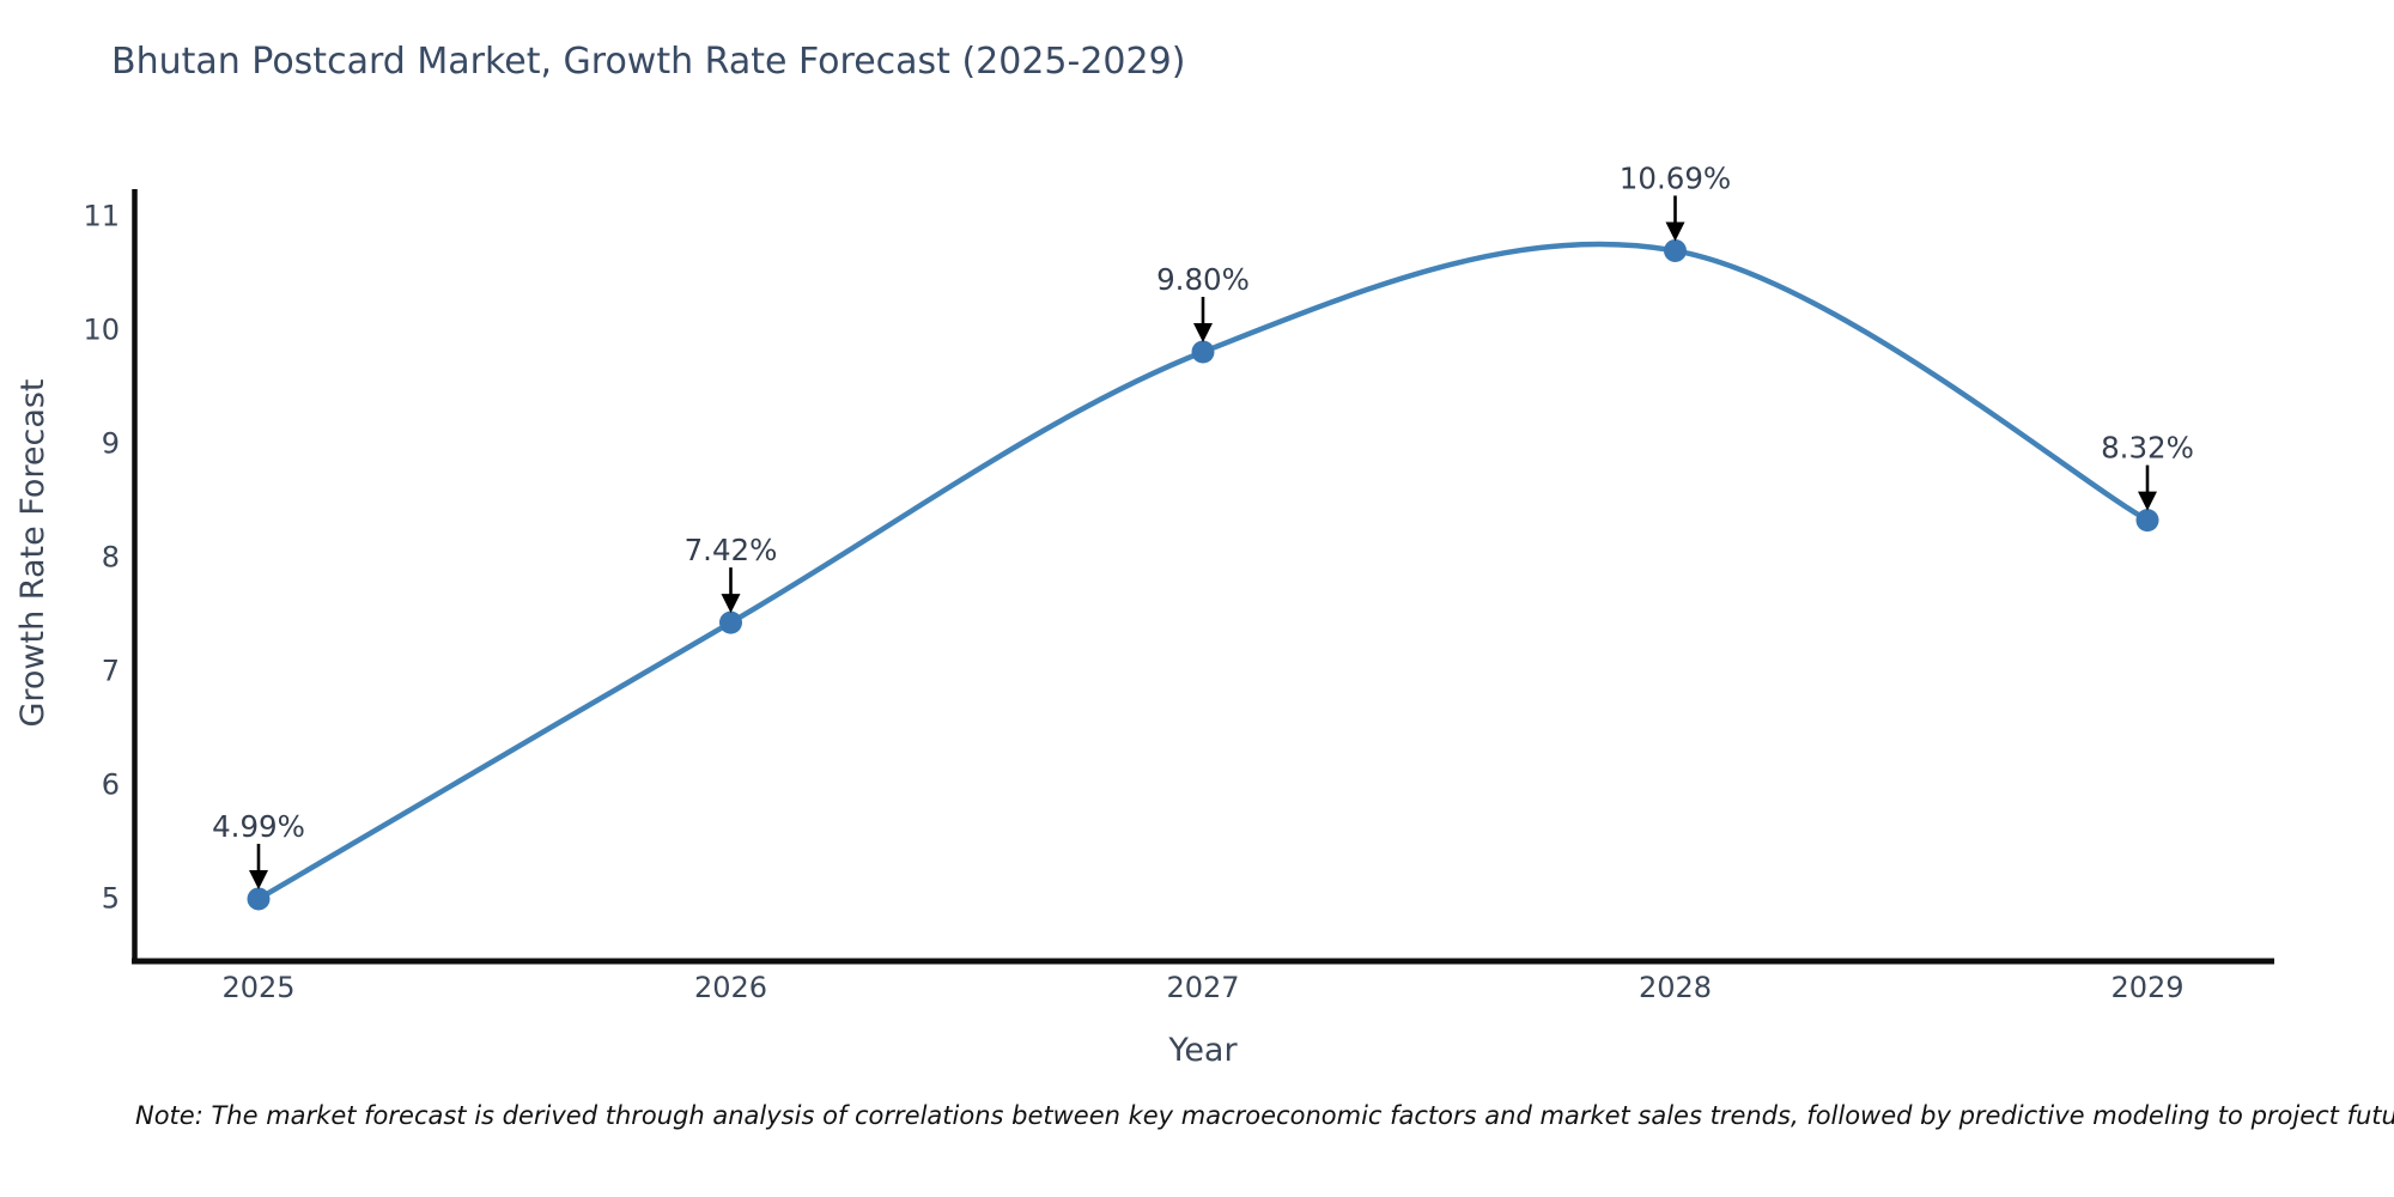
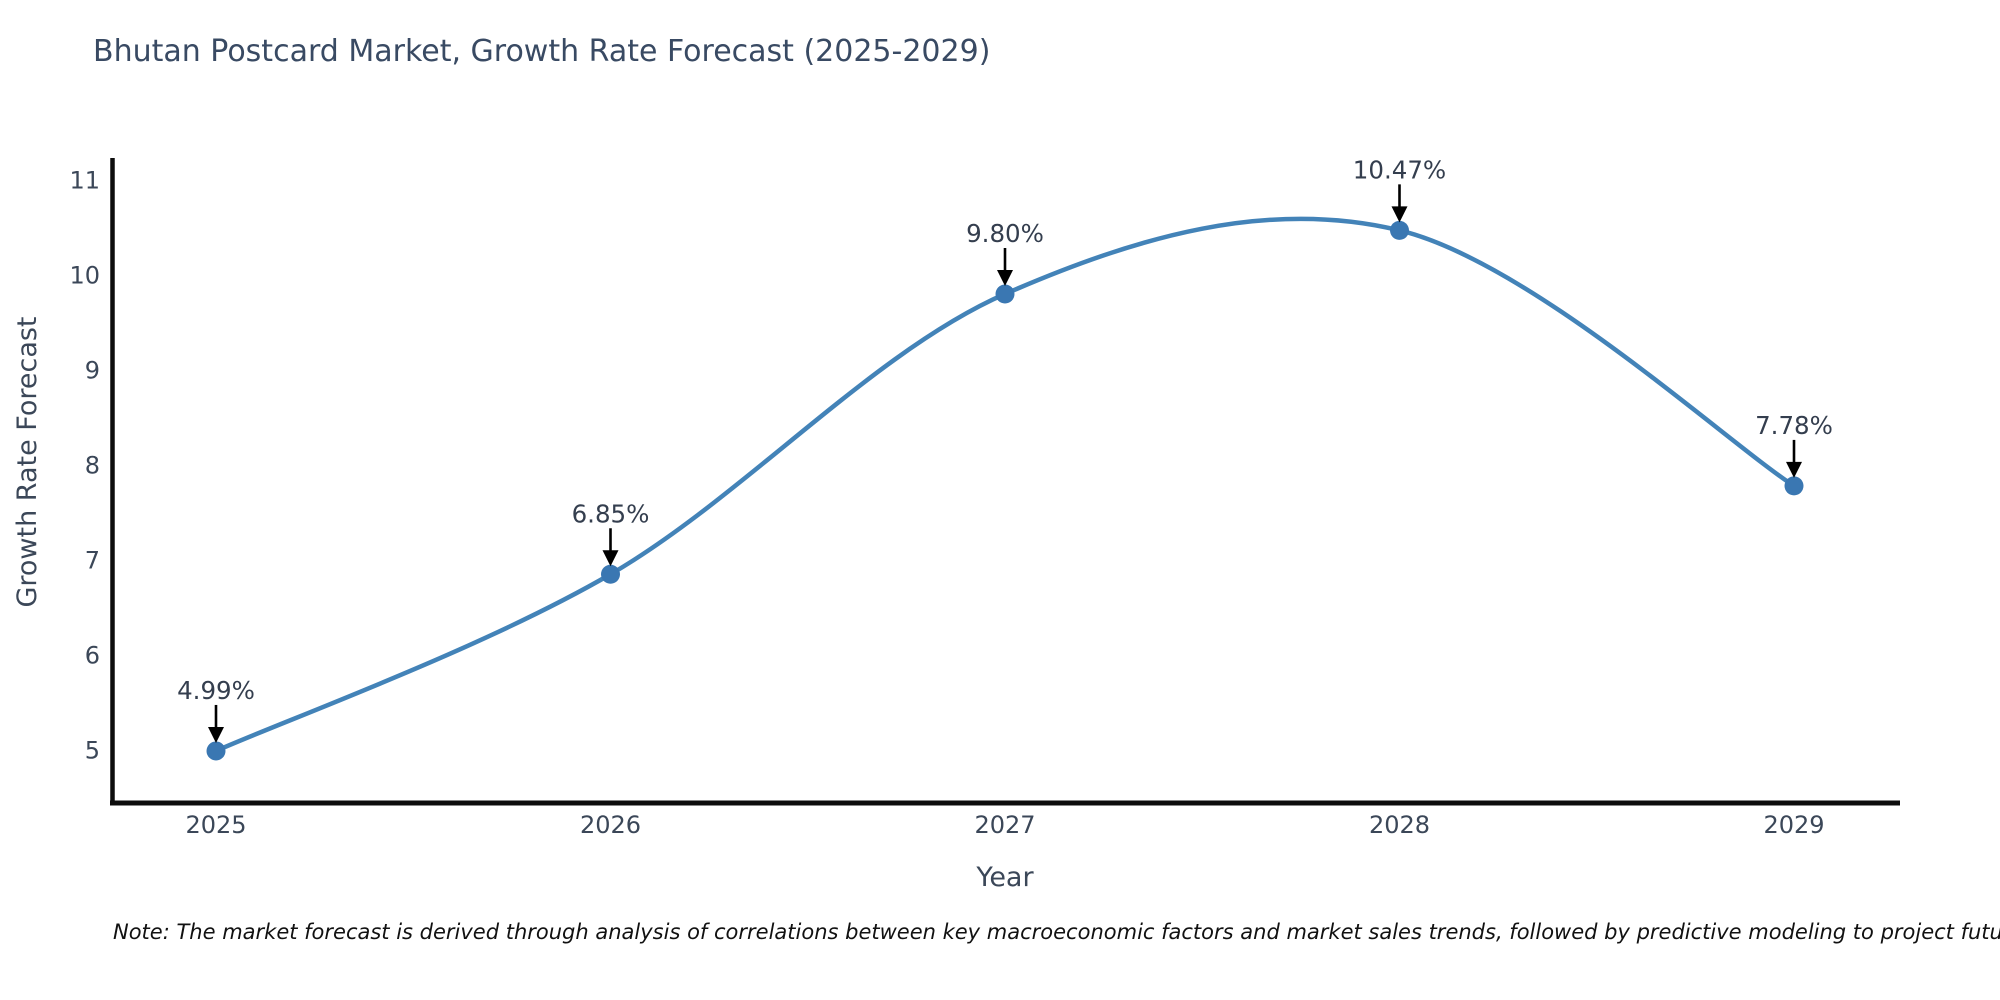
2026: 7.42% -> 6.85%
2028: 10.69% -> 10.47%
2029: 8.32% -> 7.78%
